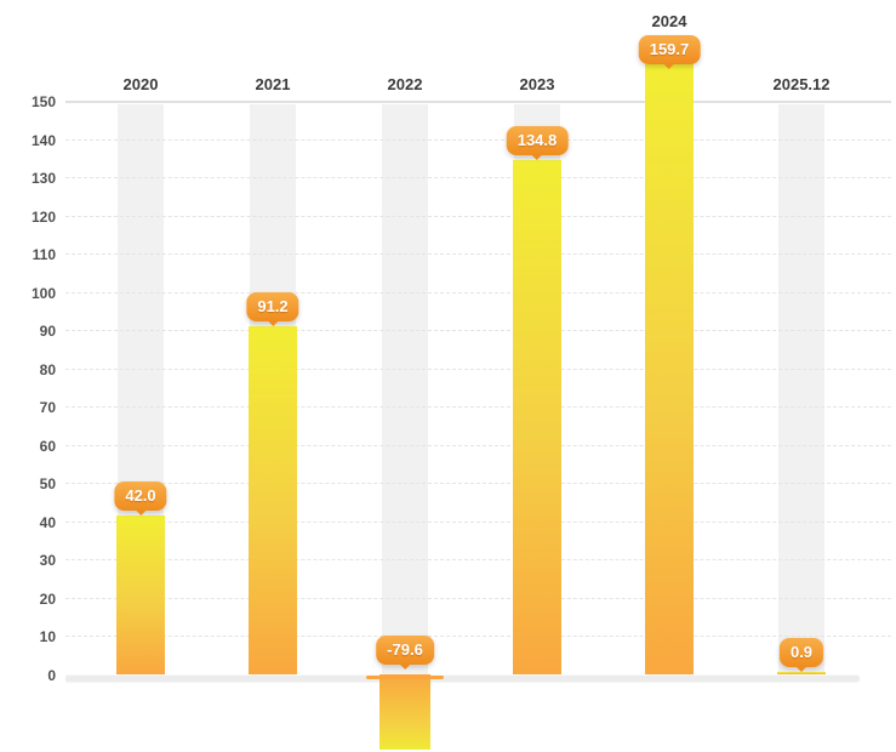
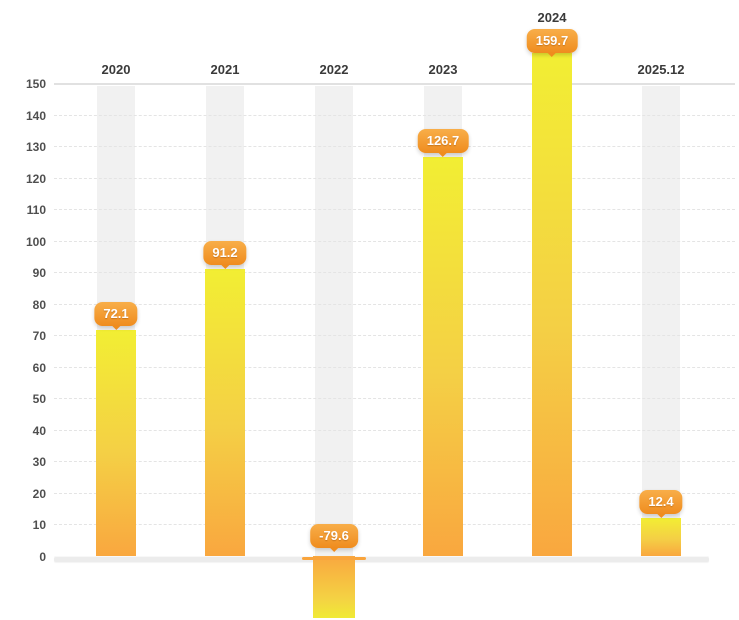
2020: 42.0 -> 72.1
2023: 134.8 -> 126.7
2025.12: 0.9 -> 12.4
